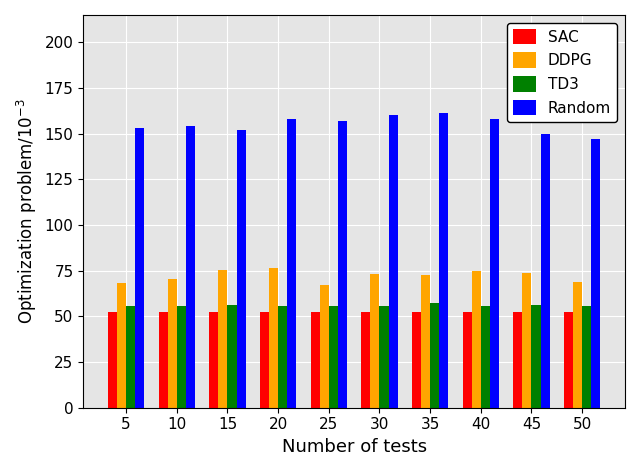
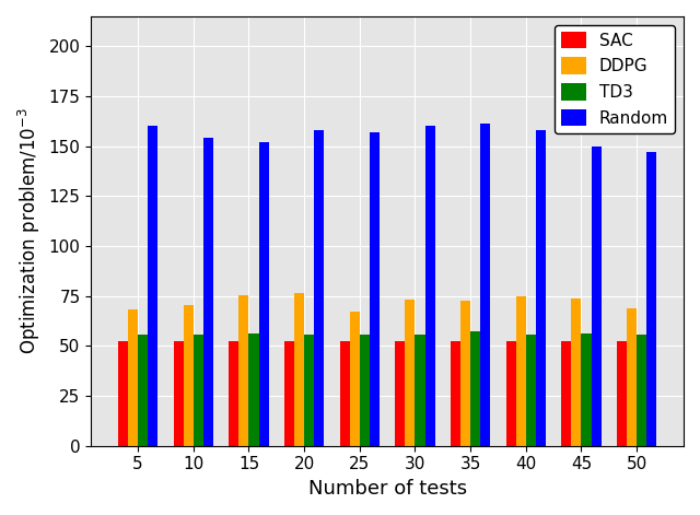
Random/5: 153 -> 160
